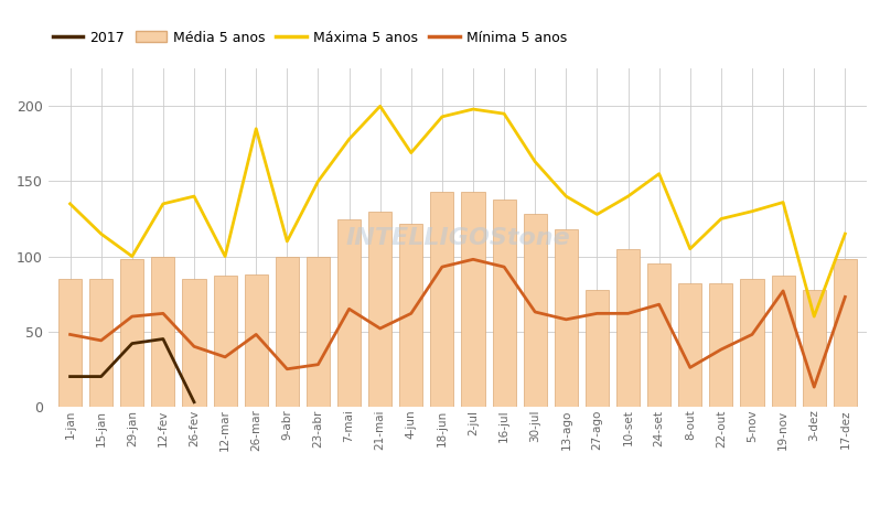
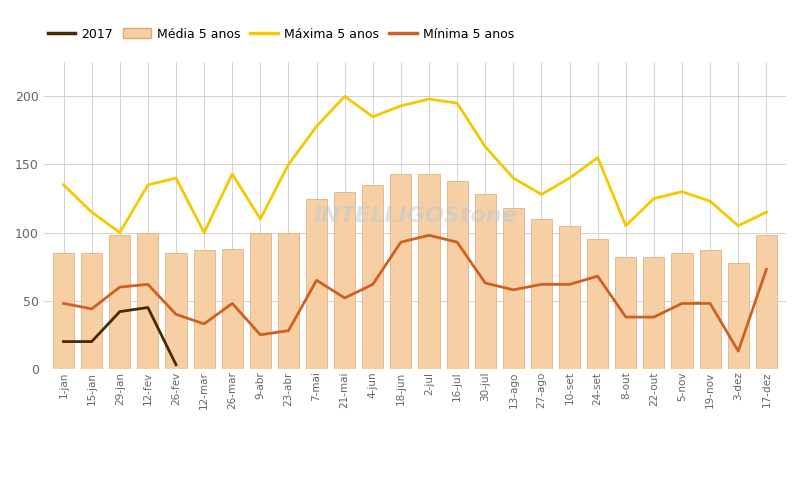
Máxima 5 anos/26-mar: 185 -> 143
Média 5 anos/4-jun: 122 -> 135
Máxima 5 anos/4-jun: 169 -> 185
Média 5 anos/27-ago: 78 -> 110
Mínima 5 anos/8-out: 26 -> 38
Máxima 5 anos/19-nov: 136 -> 123
Mínima 5 anos/19-nov: 77 -> 48
Máxima 5 anos/3-dez: 60 -> 105
